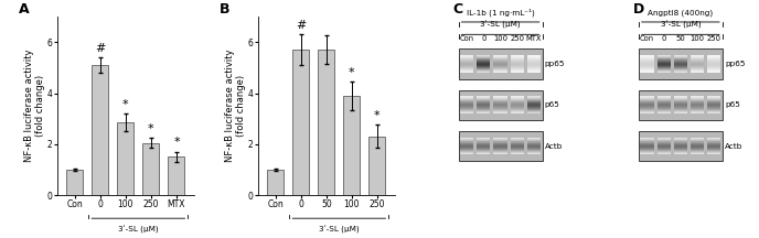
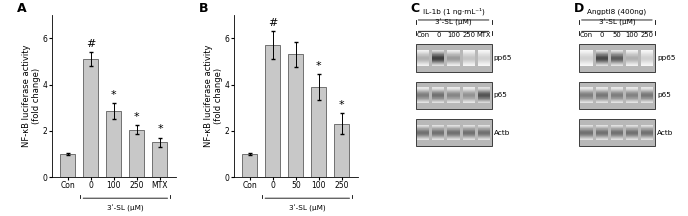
50: 5.7 -> 5.3
